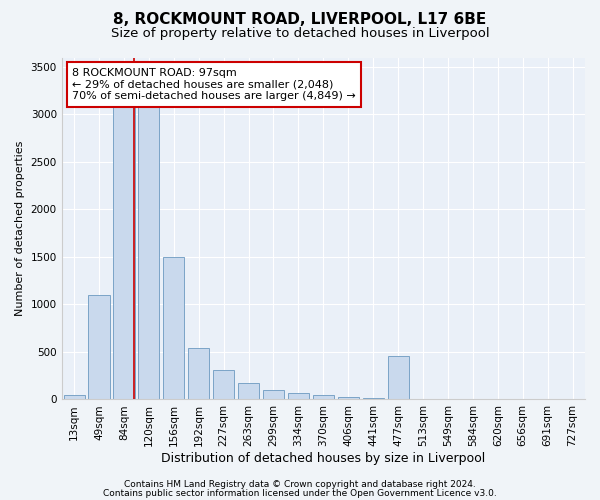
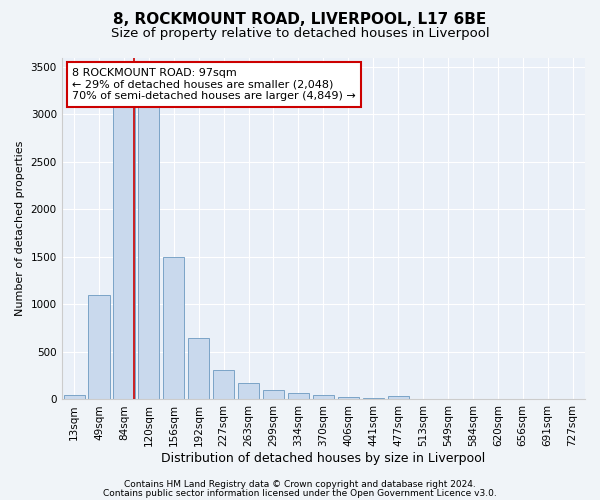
192sqm: 540 -> 650
477sqm: 460 -> 40
